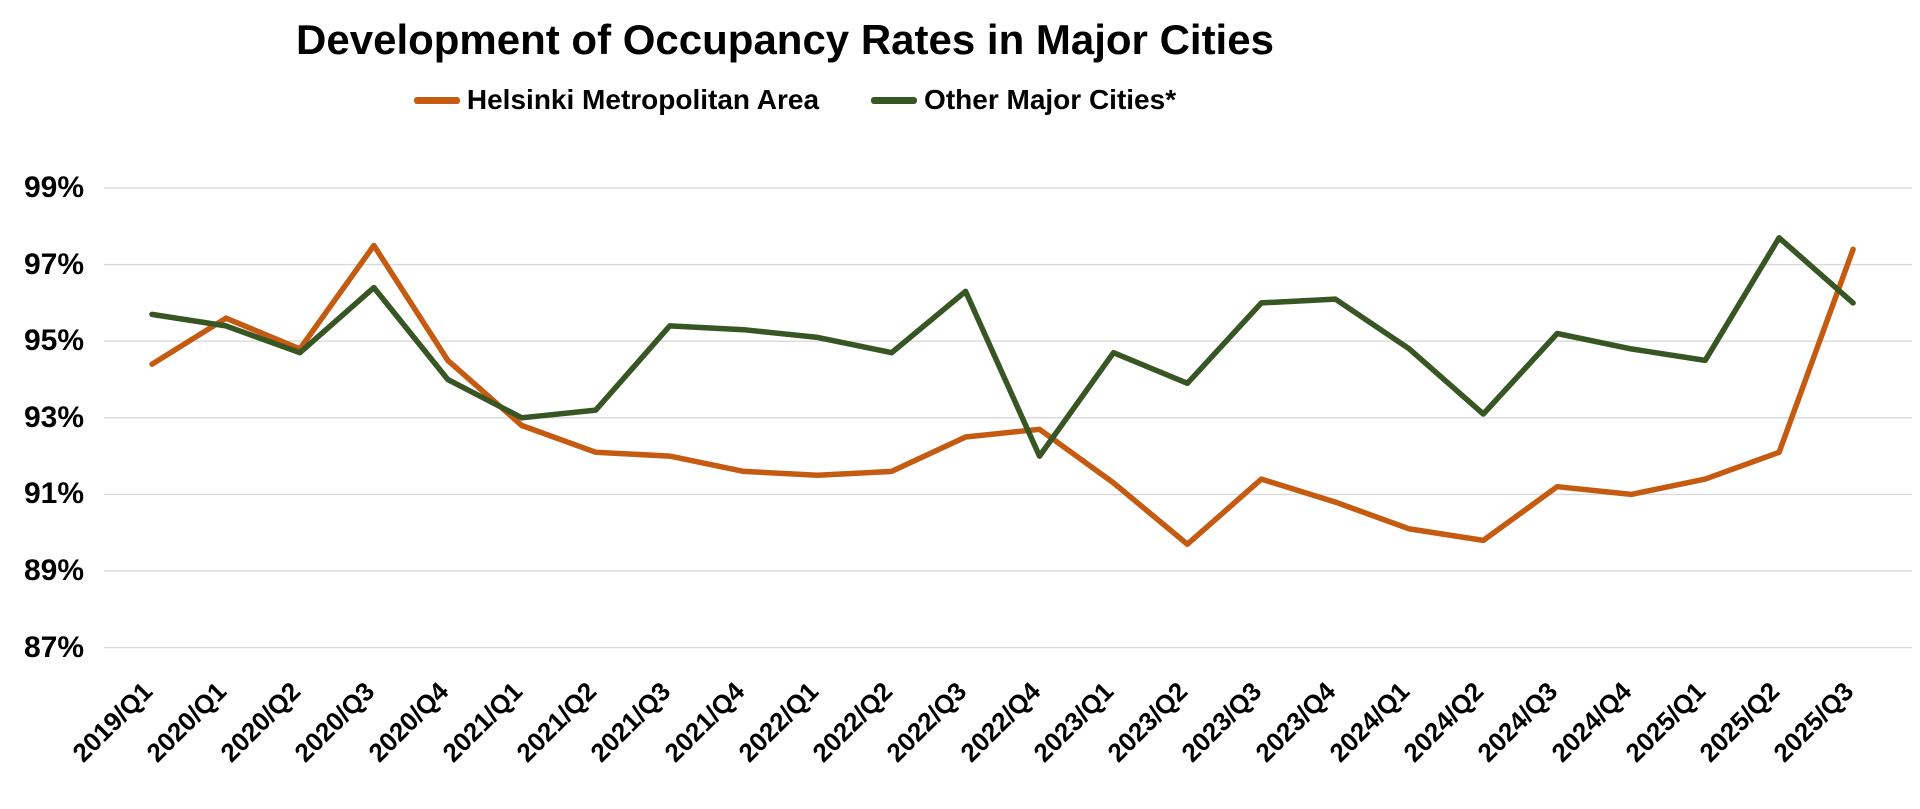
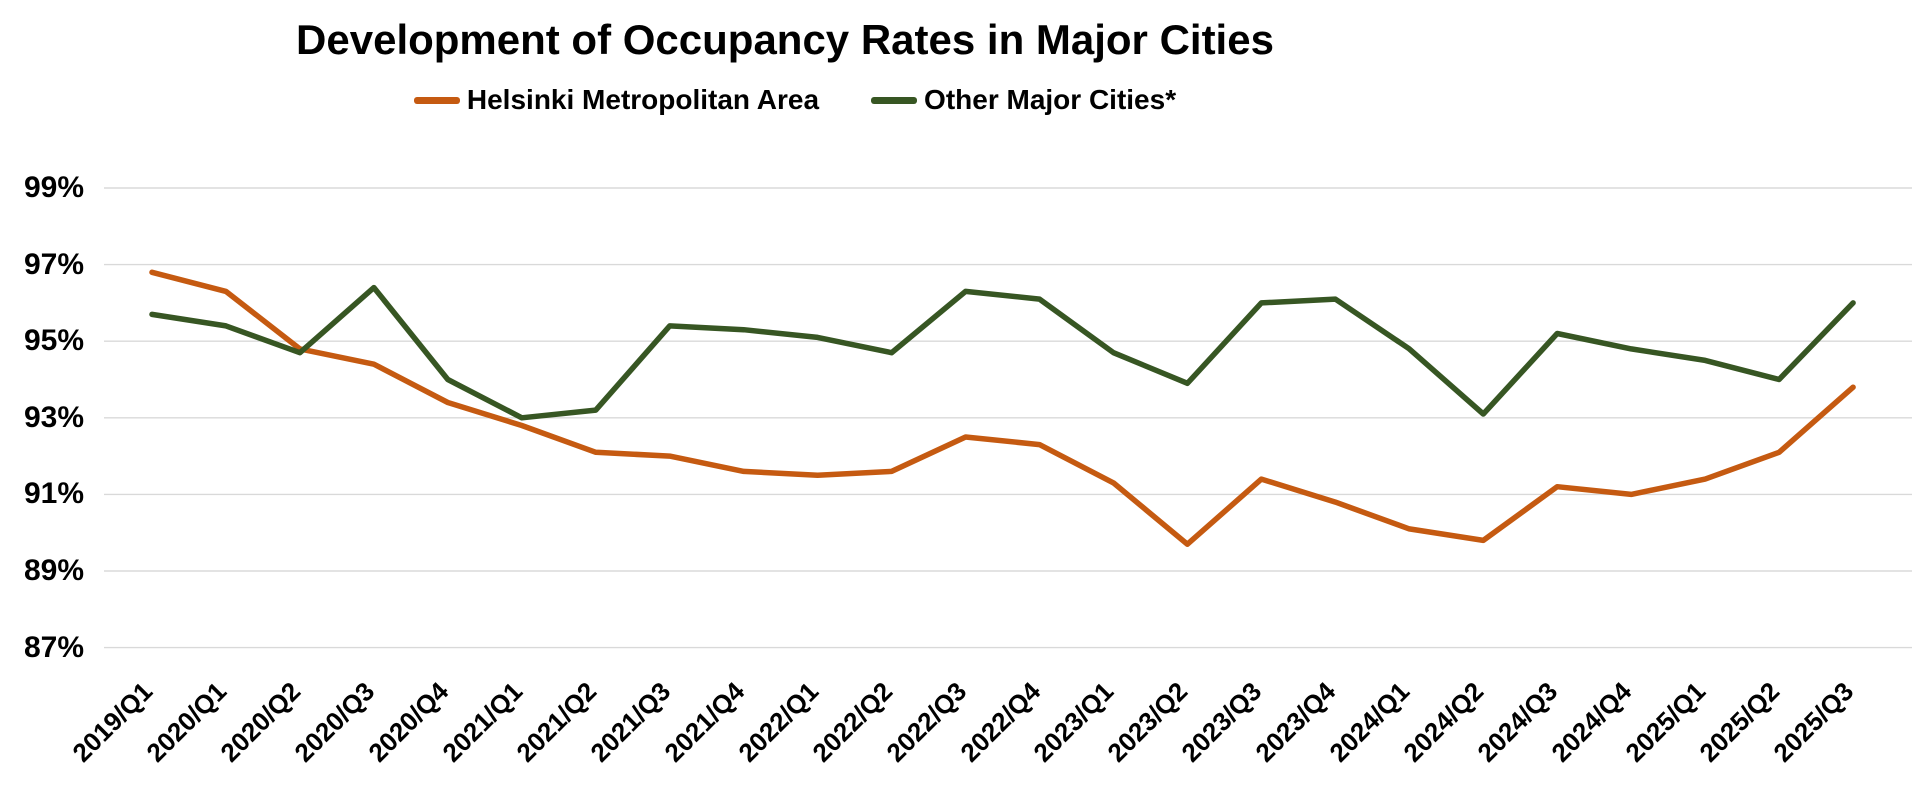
Helsinki Metropolitan Area/2019/Q1: 94.4% -> 96.8%
Helsinki Metropolitan Area/2020/Q1: 95.6% -> 96.3%
Helsinki Metropolitan Area/2020/Q3: 97.5% -> 94.4%
Helsinki Metropolitan Area/2020/Q4: 94.5% -> 93.4%
Helsinki Metropolitan Area/2022/Q4: 92.7% -> 92.3%
Other Major Cities*/2022/Q4: 92.0% -> 96.1%
Other Major Cities*/2025/Q2: 97.7% -> 94.0%
Helsinki Metropolitan Area/2025/Q3: 97.4% -> 93.8%
